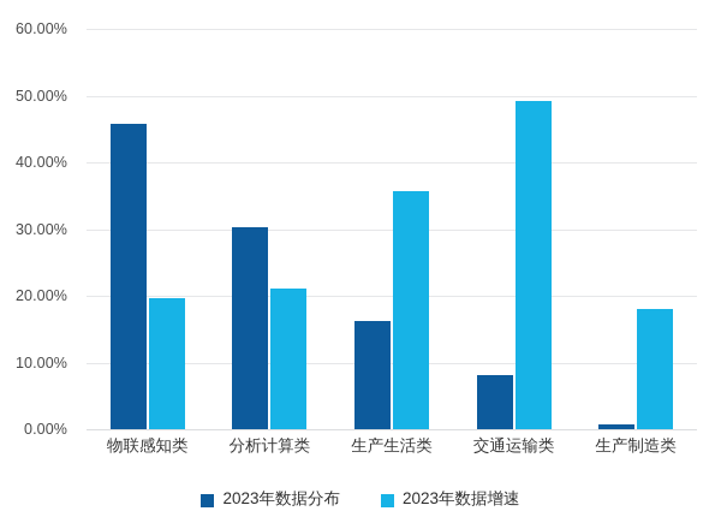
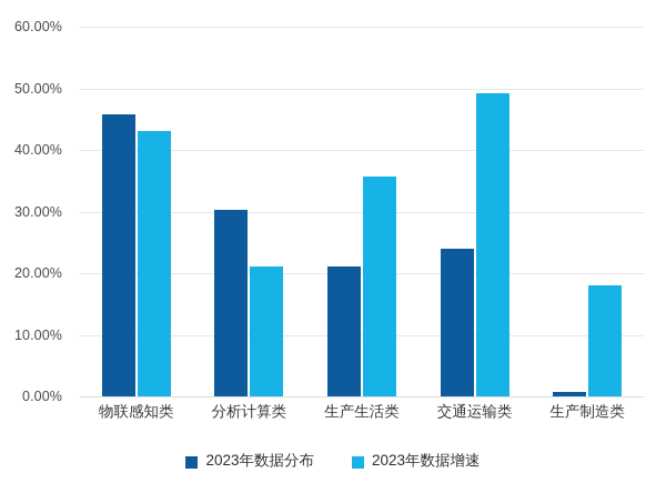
2023年数据增速/物联感知类: 20% -> 43%
2023年数据分布/生产生活类: 16% -> 21%
2023年数据分布/交通运输类: 8% -> 24%
